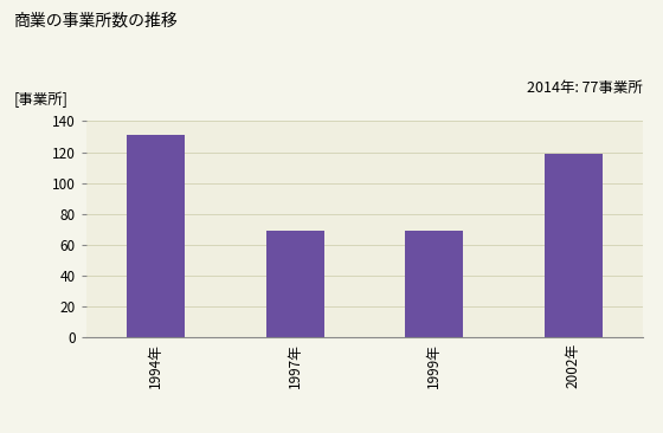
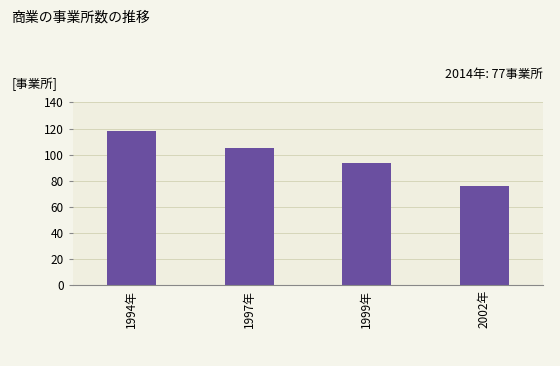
1994年: 131 -> 118
1997年: 69 -> 105
1999年: 69 -> 94
2002年: 119 -> 76
